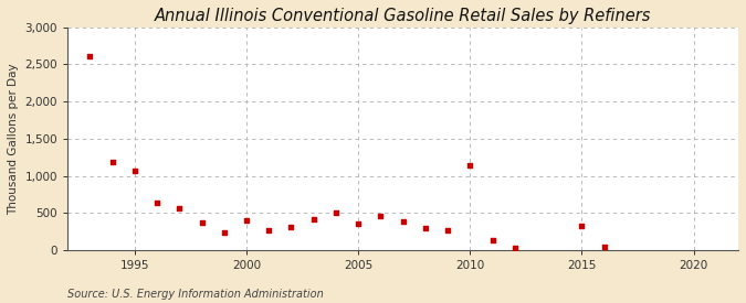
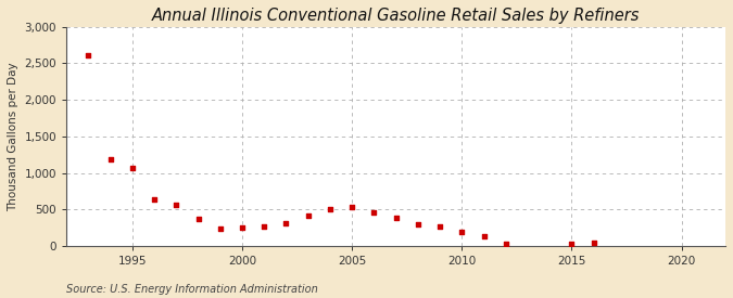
2000: 400 -> 260
2005: 360 -> 530
2010: 1,140 -> 200
2015: 320 -> 30
